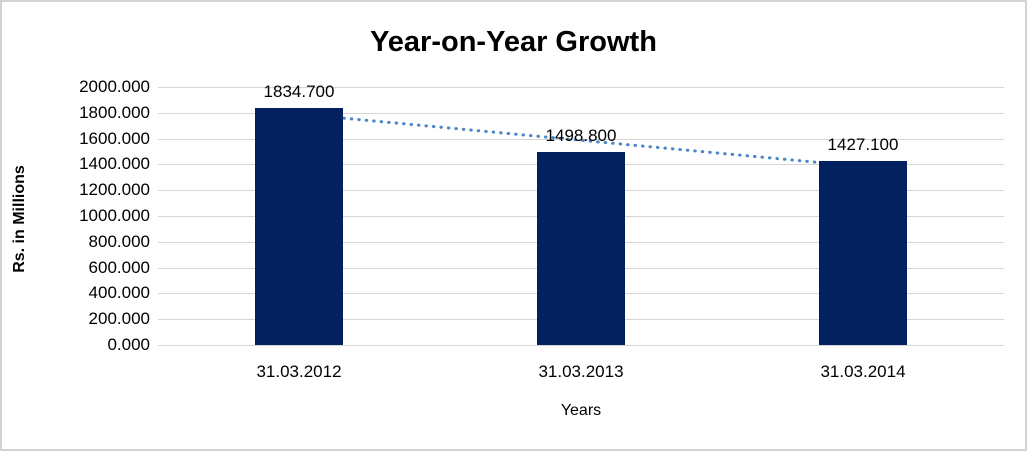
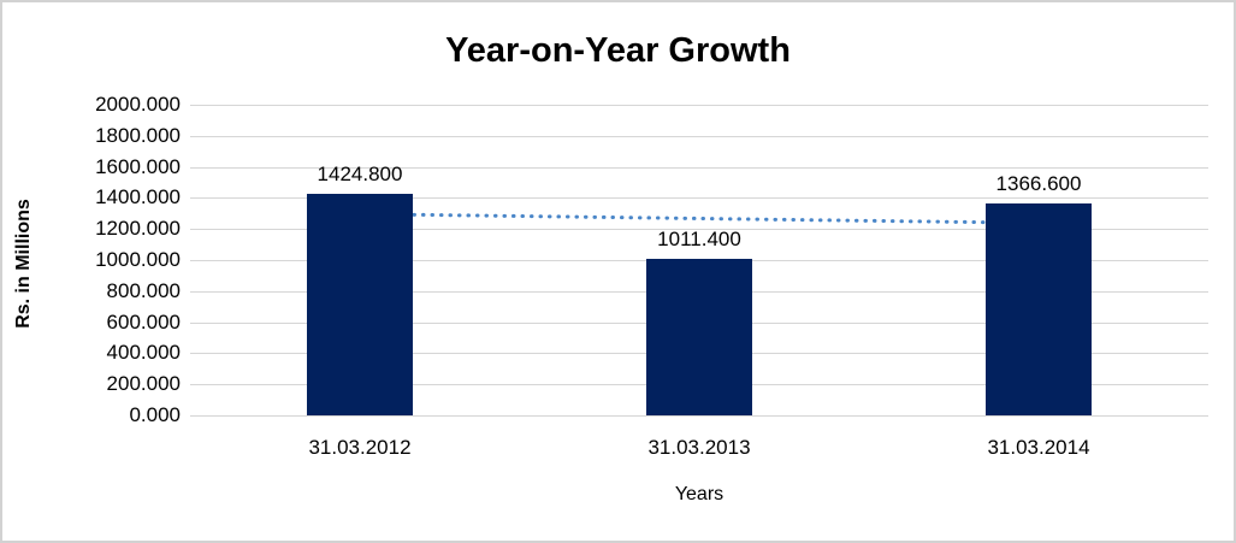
31.03.2012: 1834.700 -> 1424.800
31.03.2013: 1498.800 -> 1011.400
31.03.2014: 1427.100 -> 1366.600
